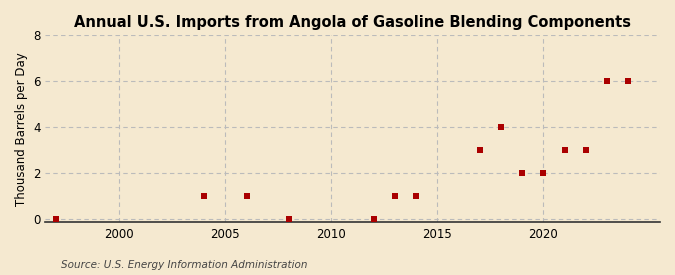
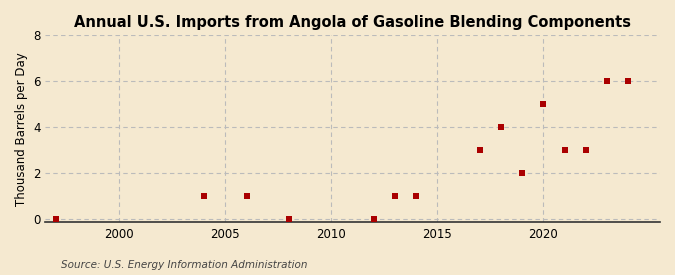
2020: 2 -> 5
